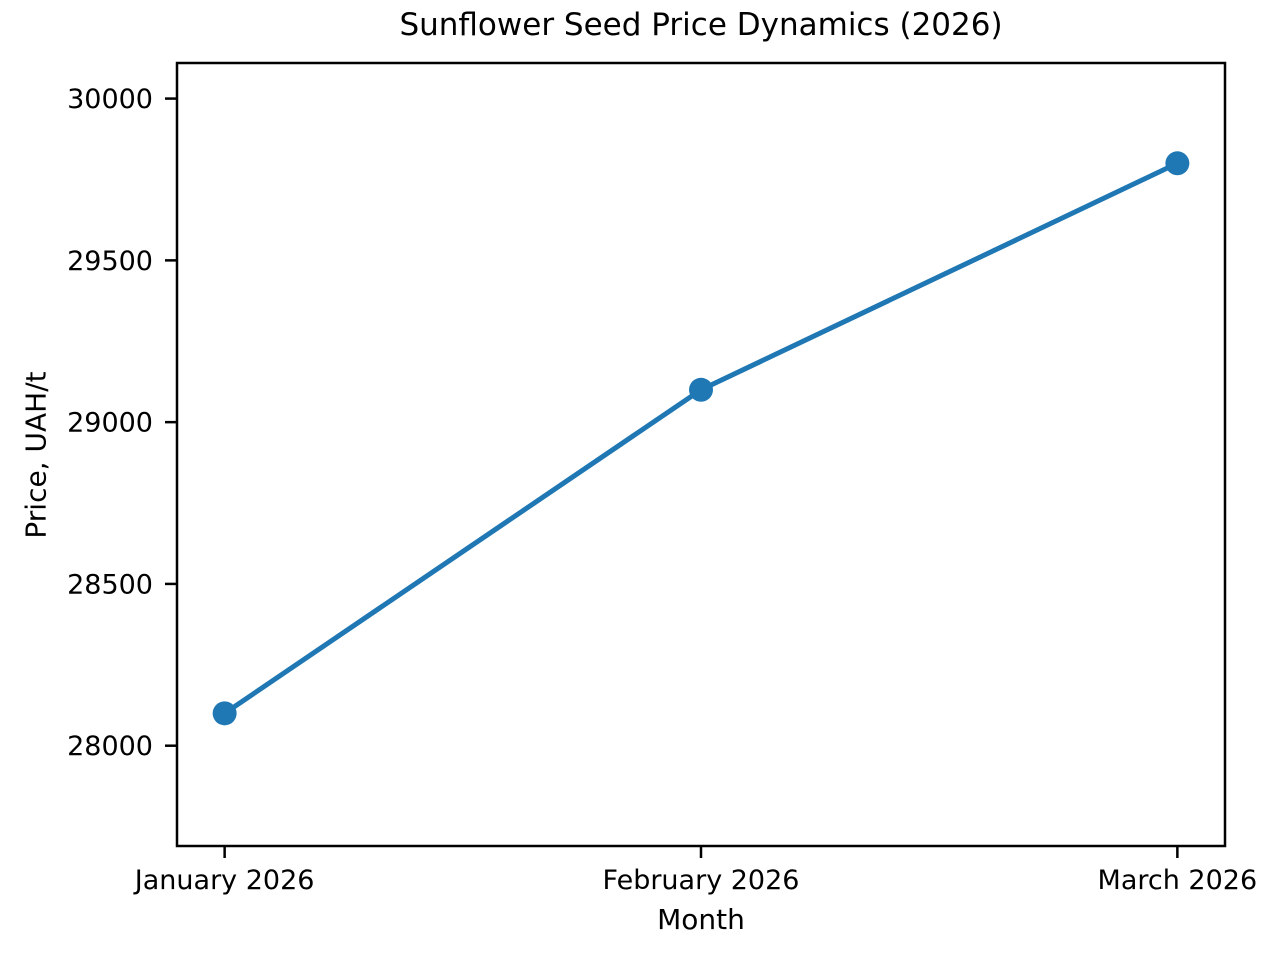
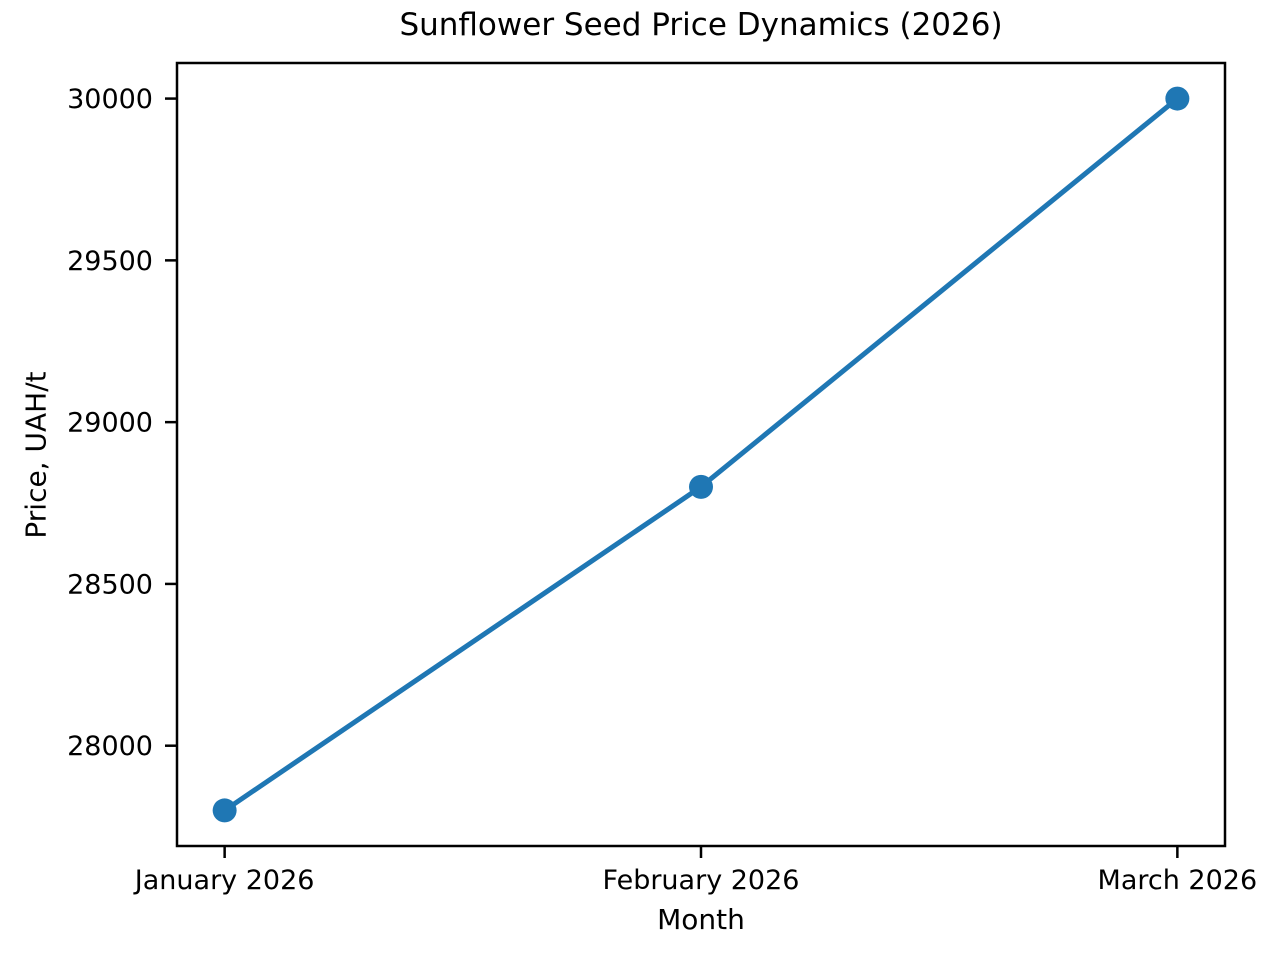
January 2026: 28100 -> 27800
February 2026: 29100 -> 28800
March 2026: 29800 -> 30000
